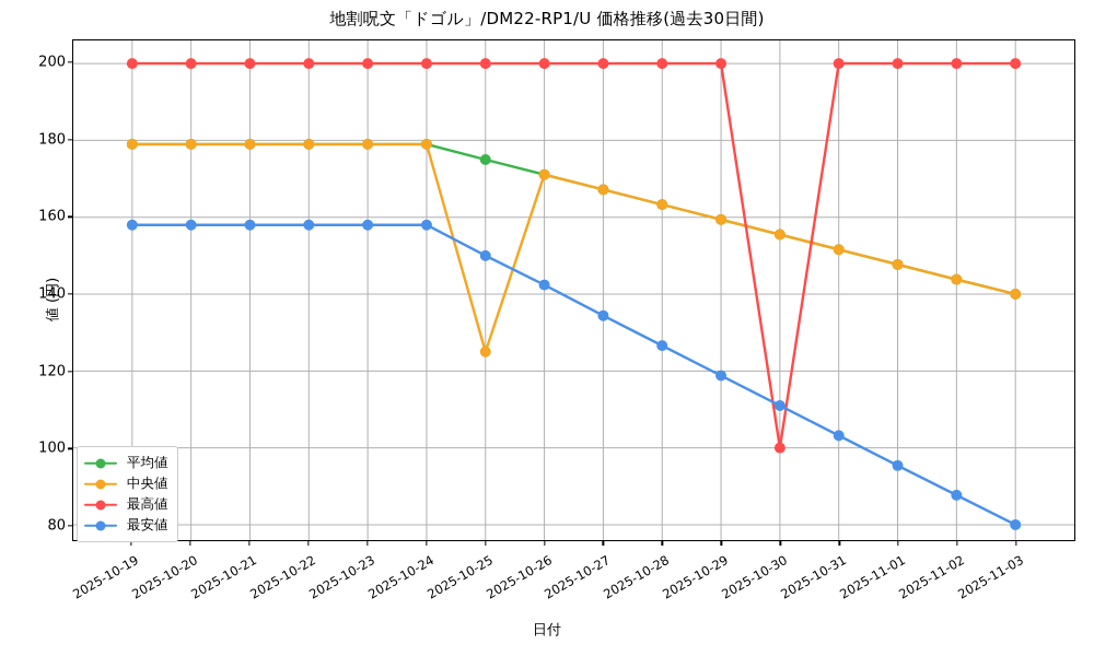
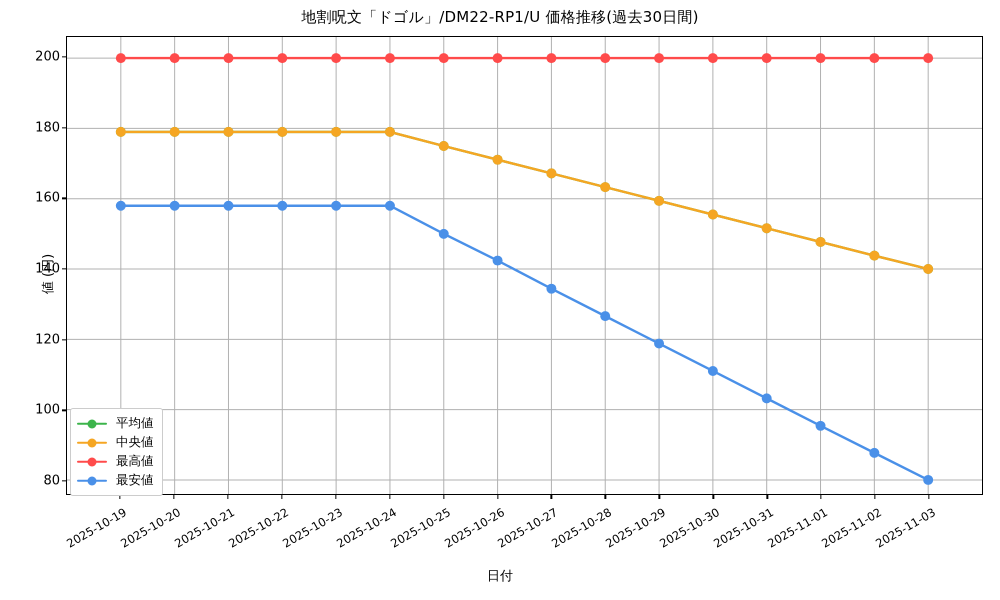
中央値/2025-10-25: 125 -> 175
最高値/2025-10-30: 100 -> 200
